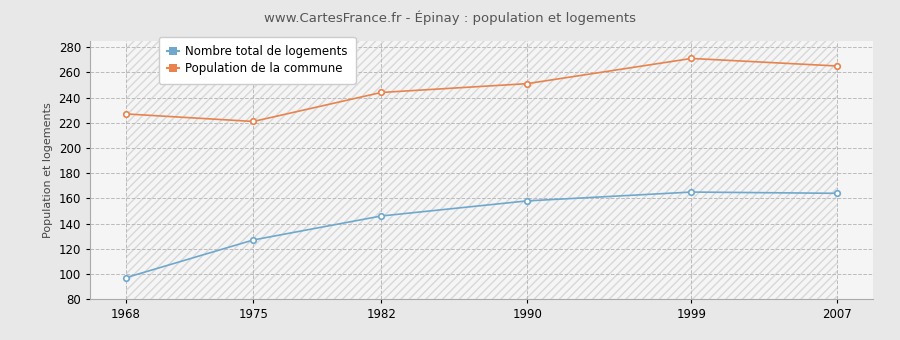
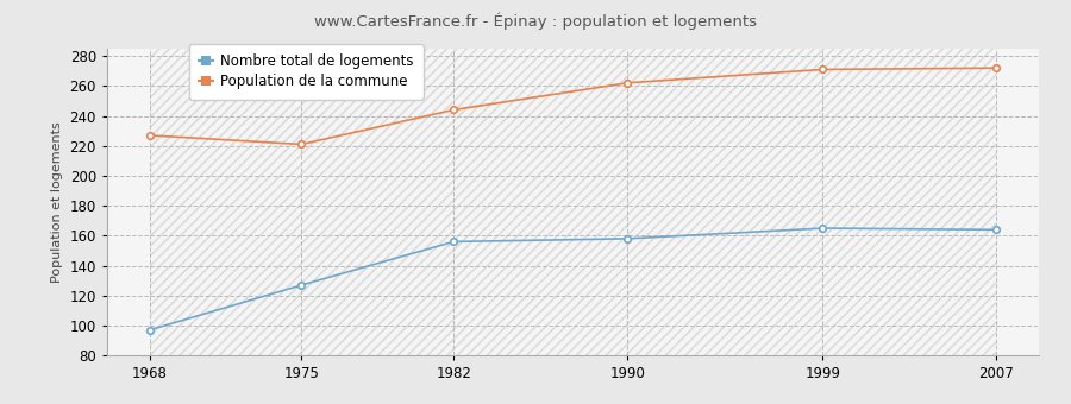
Nombre total de logements/1982: 146 -> 156
Population de la commune/1990: 251 -> 262
Population de la commune/2007: 265 -> 272
